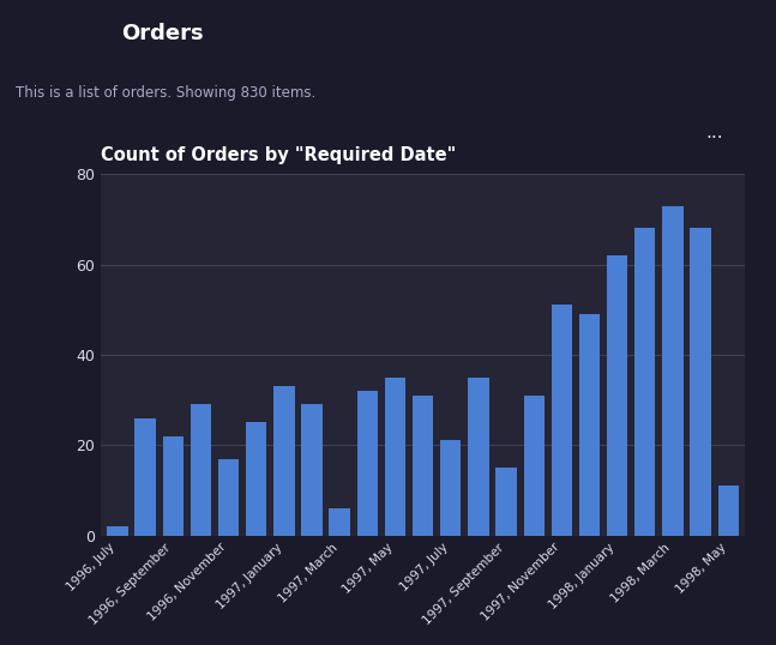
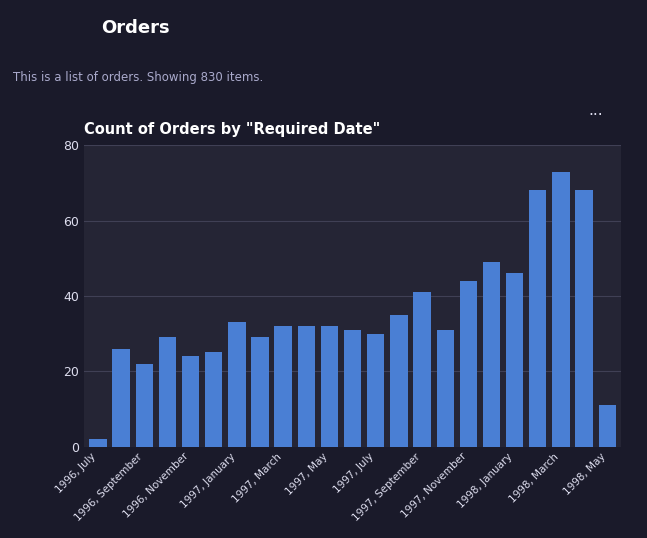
1996, November: 17 -> 24
1997, March: 6 -> 32
1997, May: 35 -> 32
1997, July: 21 -> 30
1997, September: 15 -> 41
1997, November: 51 -> 44
1998, January: 62 -> 46
